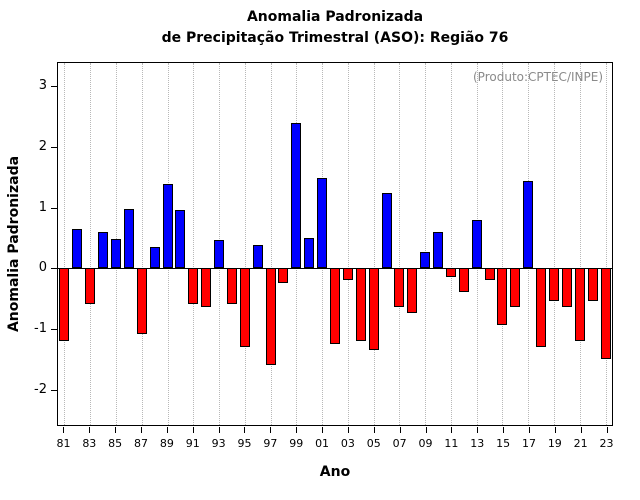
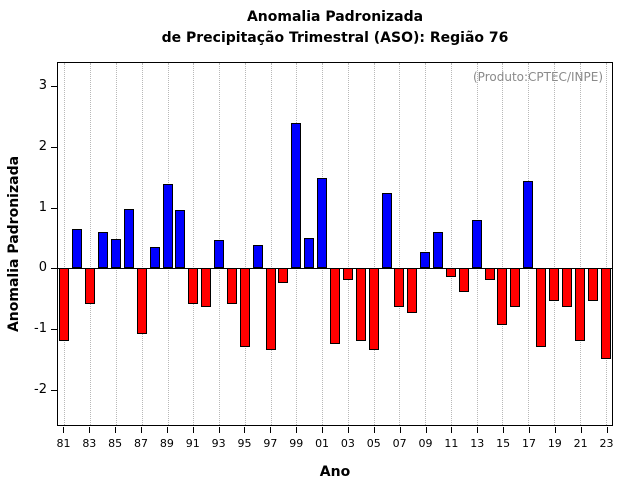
97: -1.6 -> -1.4
